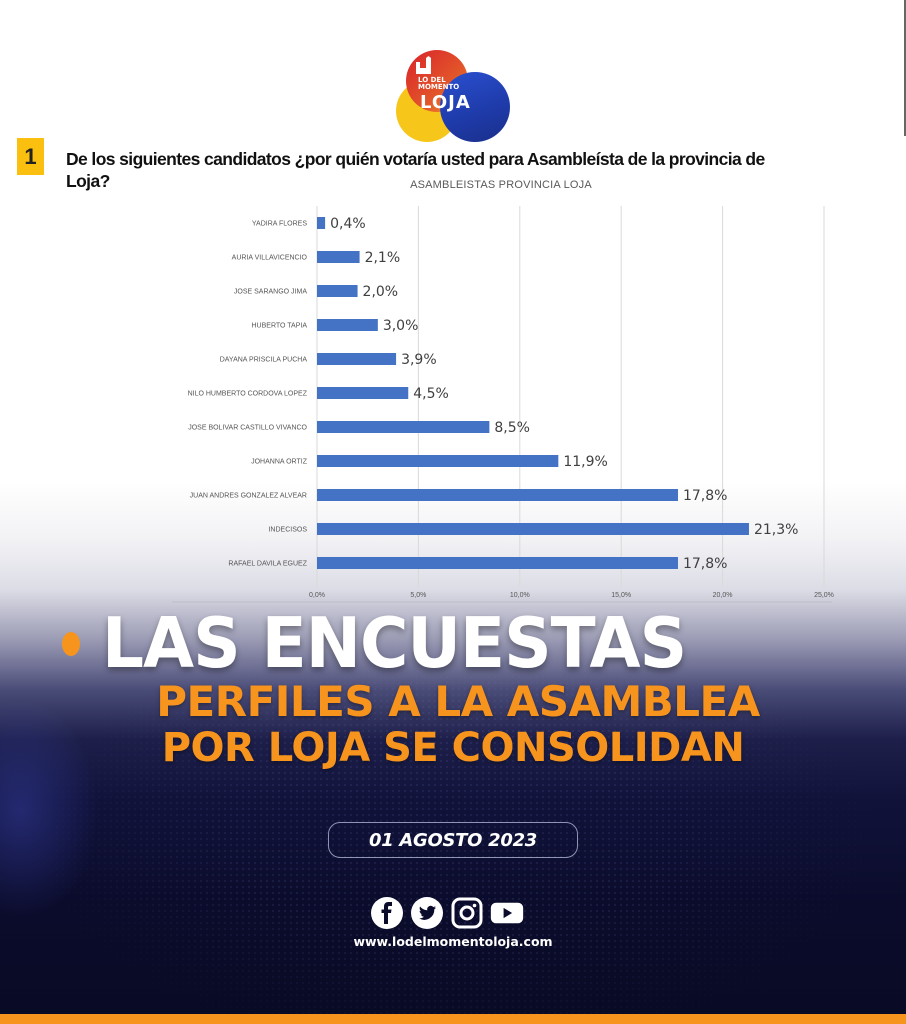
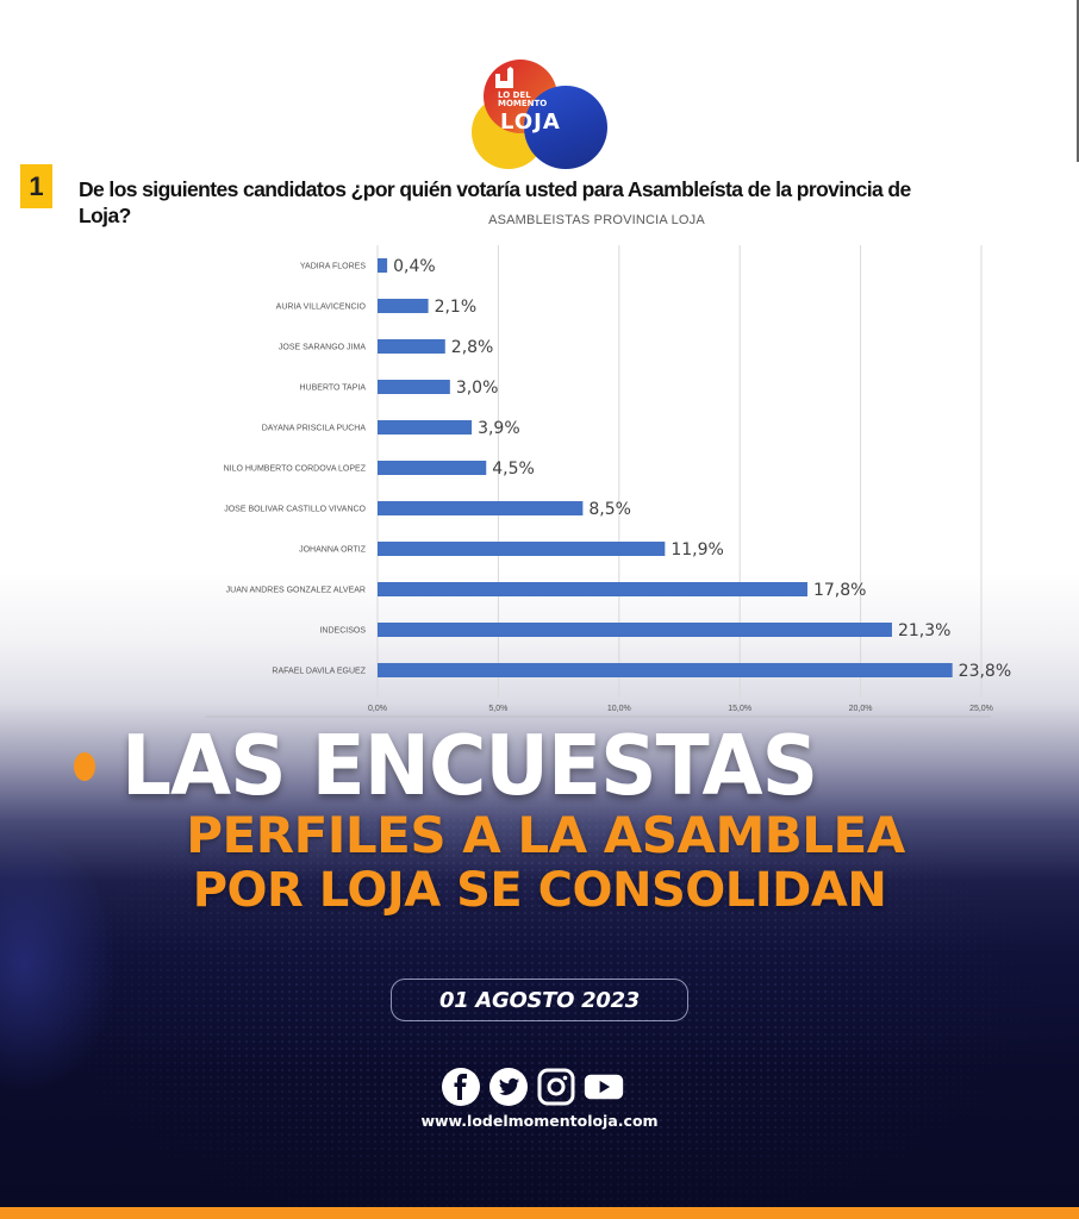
JOSE SARANGO JIMA: 2,0% -> 2,8%
RAFAEL DAVILA EGUEZ: 17,8% -> 23,8%
